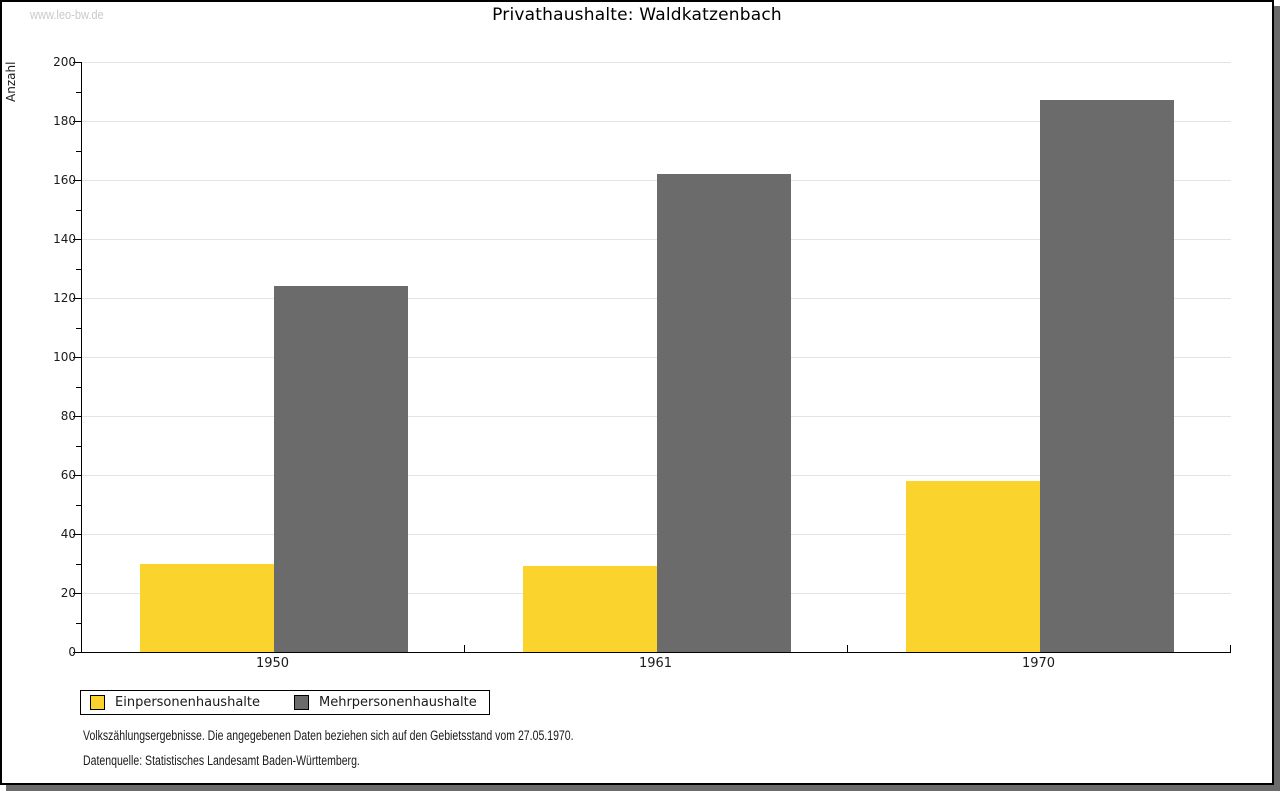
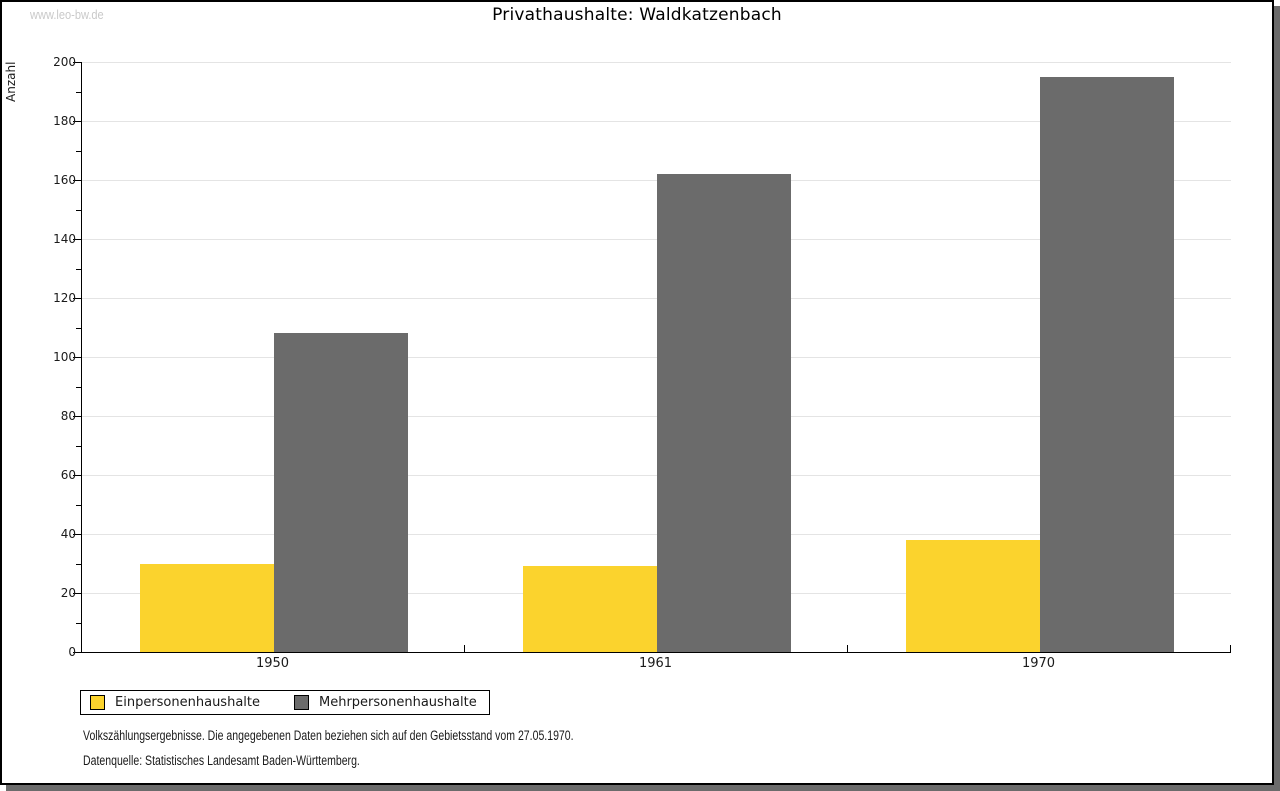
Mehrpersonenhaushalte/1950: 124 -> 108
Einpersonenhaushalte/1970: 58 -> 38
Mehrpersonenhaushalte/1970: 187 -> 195
